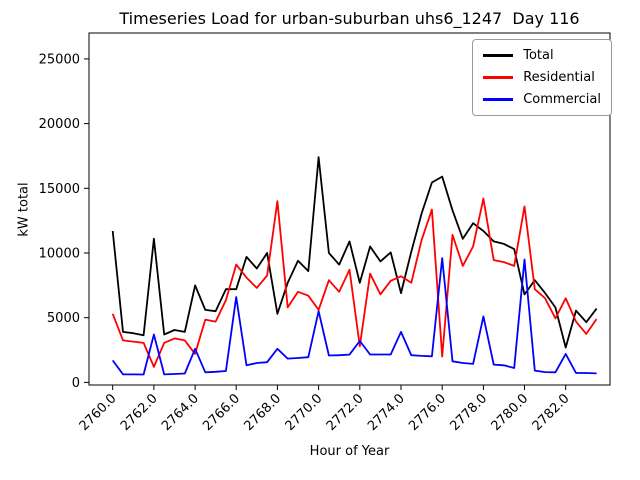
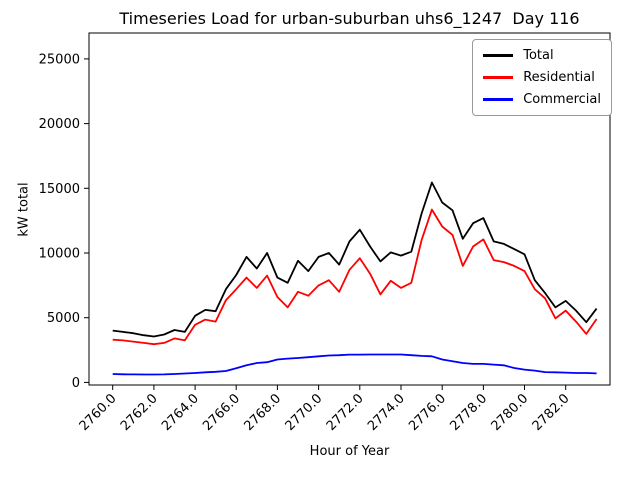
Total/2760.0: 11700 -> 4000
Residential/2760.0: 5300 -> 3300
Commercial/2760.0: 1700 -> 600
Total/2762.0: 11100 -> 3600
Residential/2762.0: 1200 -> 3000
Commercial/2762.0: 3700 -> 600
Total/2764.0: 7500 -> 5200
Residential/2764.0: 2200 -> 4400
Commercial/2764.0: 2600 -> 700
Total/2766.0: 7200 -> 8300
Residential/2766.0: 9100 -> 7200
Commercial/2766.0: 6600 -> 1100
Total/2768.0: 5300 -> 8100
Residential/2768.0: 14000 -> 6600
Commercial/2768.0: 2600 -> 1800
Total/2770.0: 17400 -> 9700
Residential/2770.0: 5600 -> 7500
Commercial/2770.0: 5500 -> 2000
Total/2772.0: 7700 -> 11800
Residential/2772.0: 2800 -> 9600
Commercial/2772.0: 3200 -> 2200
Total/2774.0: 6900 -> 9800
Residential/2774.0: 8200 -> 7300
Commercial/2774.0: 3900 -> 2200
Total/2776.0: 15900 -> 13900
Residential/2776.0: 2000 -> 12000
Commercial/2776.0: 9600 -> 1800
Total/2778.0: 11700 -> 12700
Residential/2778.0: 14200 -> 11000
Commercial/2778.0: 5100 -> 1400
Total/2780.0: 6800 -> 9900
Residential/2780.0: 13600 -> 8600
Commercial/2780.0: 9500 -> 1000
Total/2782.0: 2700 -> 6300
Residential/2782.0: 6500 -> 5600
Commercial/2782.0: 2200 -> 800
